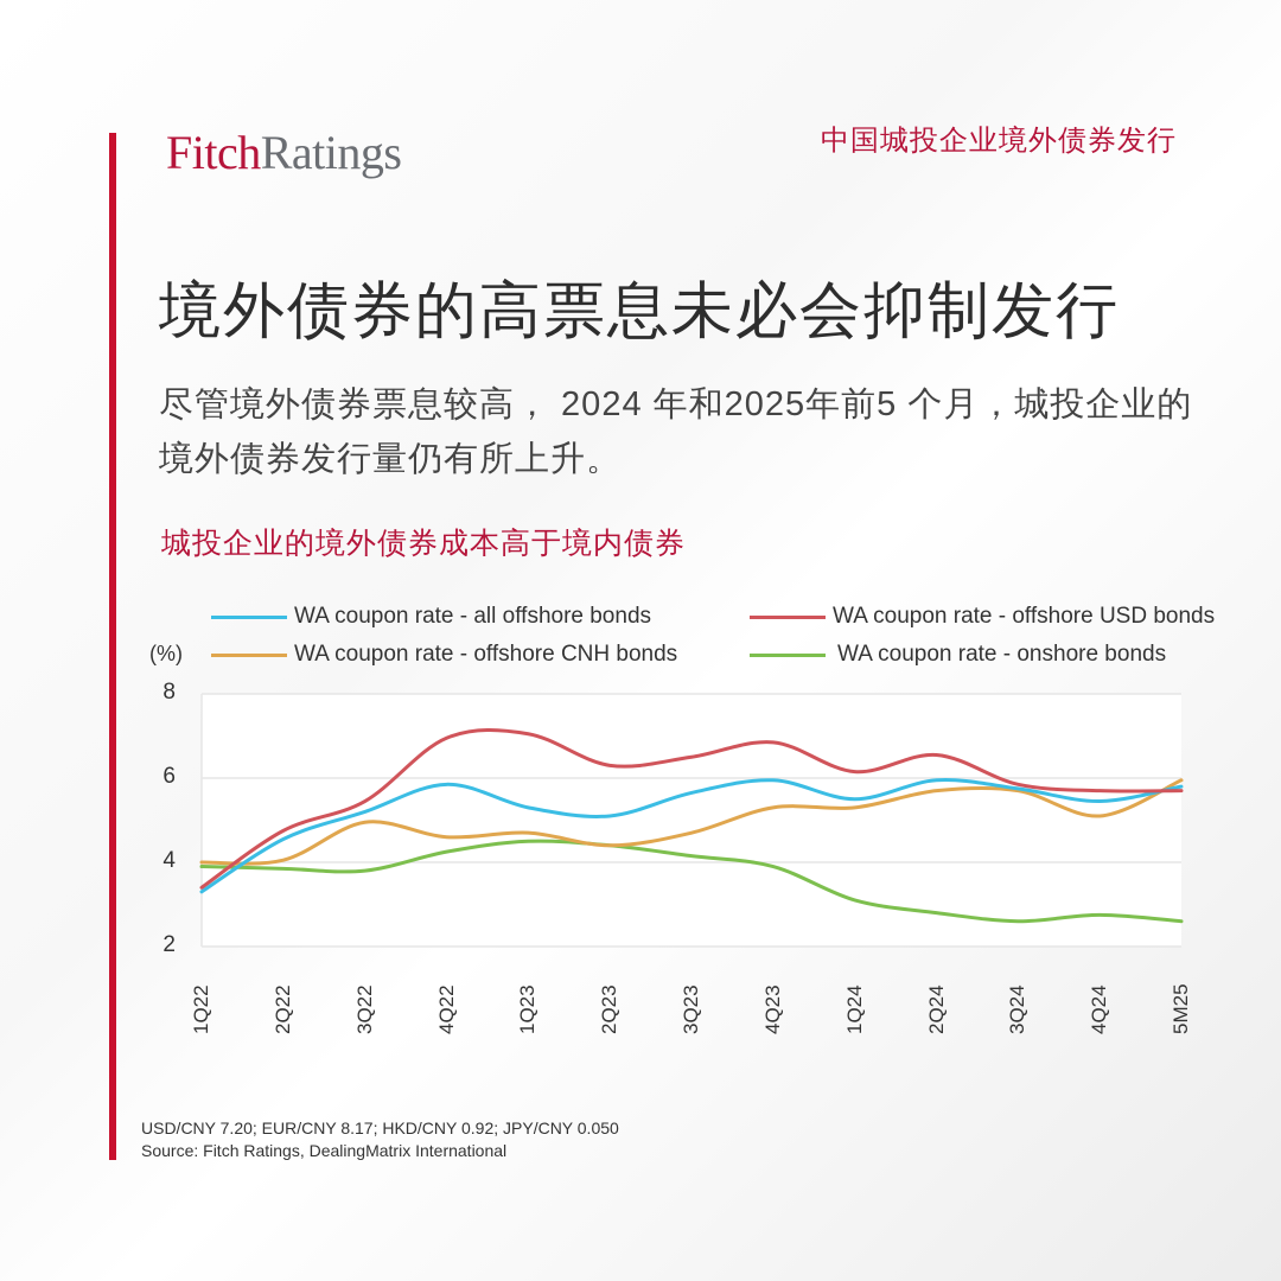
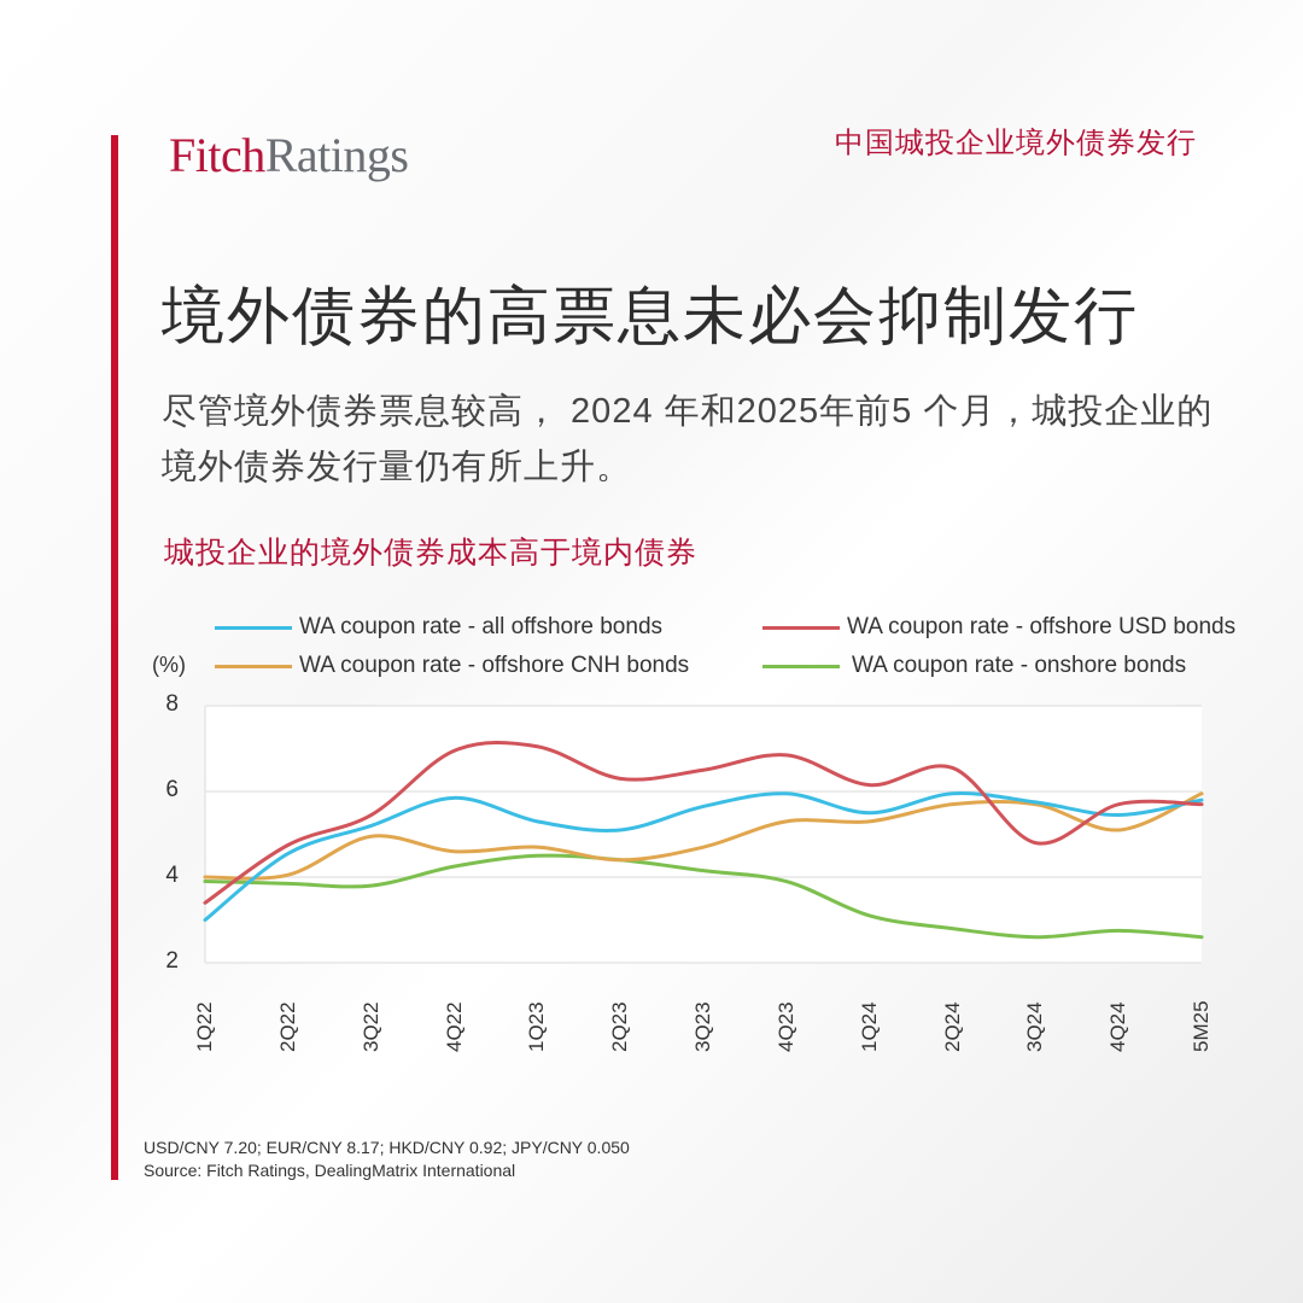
WA coupon rate - all offshore bonds/1Q22: 3.3 -> 3.0
WA coupon rate - offshore USD bonds/3Q24: 5.8 -> 4.8
